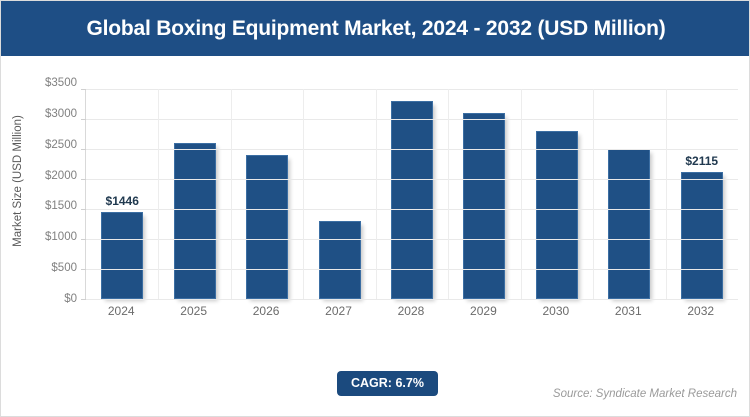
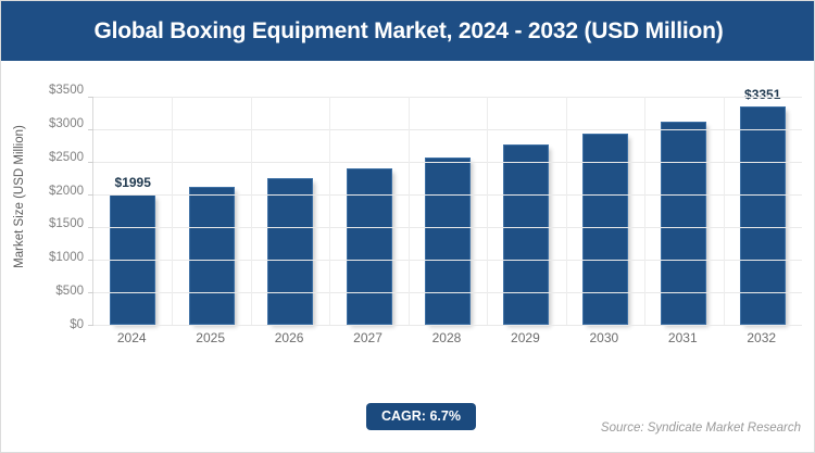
2024: $1446 -> $1995
2025: $2600 -> $2100
2026: $2400 -> $2300
2027: $1300 -> $2400
2028: $3300 -> $2600
2029: $3100 -> $2800
2030: $2800 -> $2900
2031: $2500 -> $3100
2032: $2115 -> $3351
